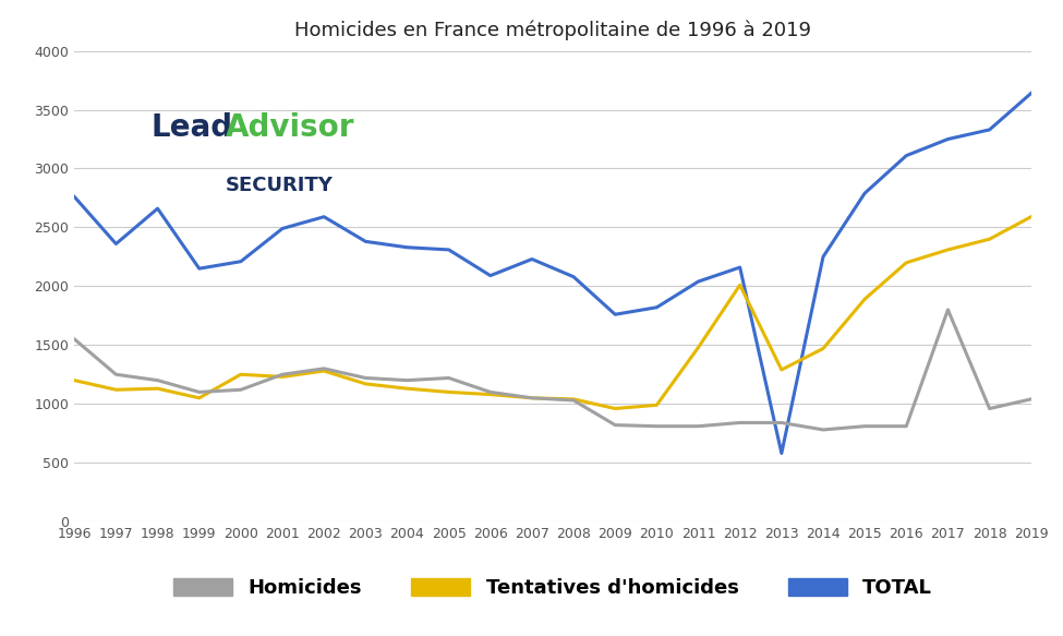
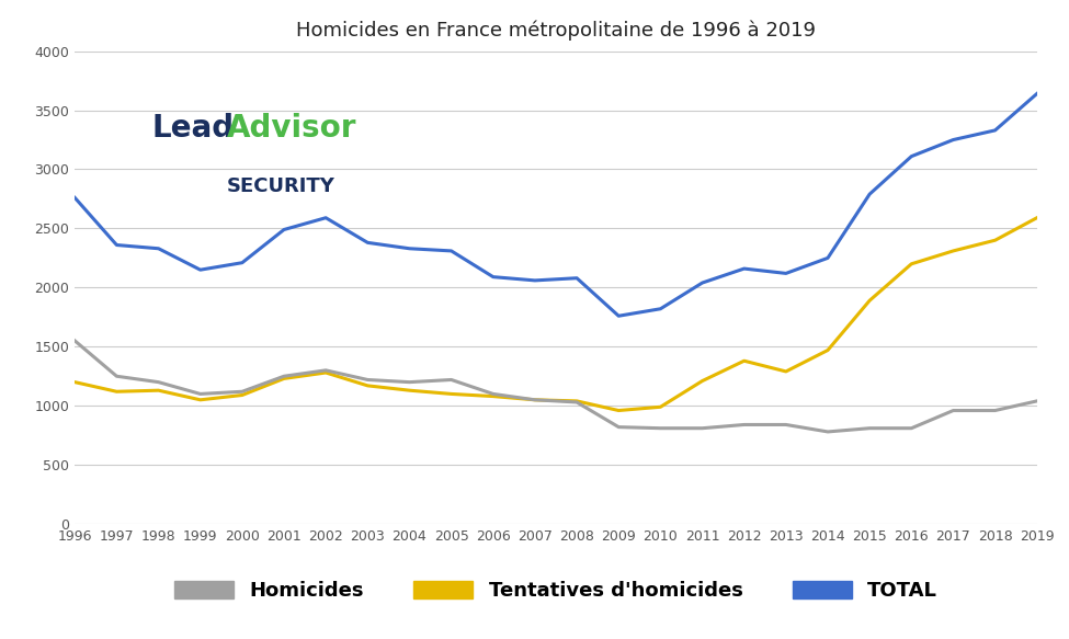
TOTAL/1998: 2660 -> 2330
Tentatives d'homicides/2000: 1250 -> 1090
TOTAL/2007: 2230 -> 2060
Tentatives d'homicides/2011: 1480 -> 1210
Tentatives d'homicides/2012: 2010 -> 1380
TOTAL/2013: 580 -> 2120
Homicides/2017: 1800 -> 960
